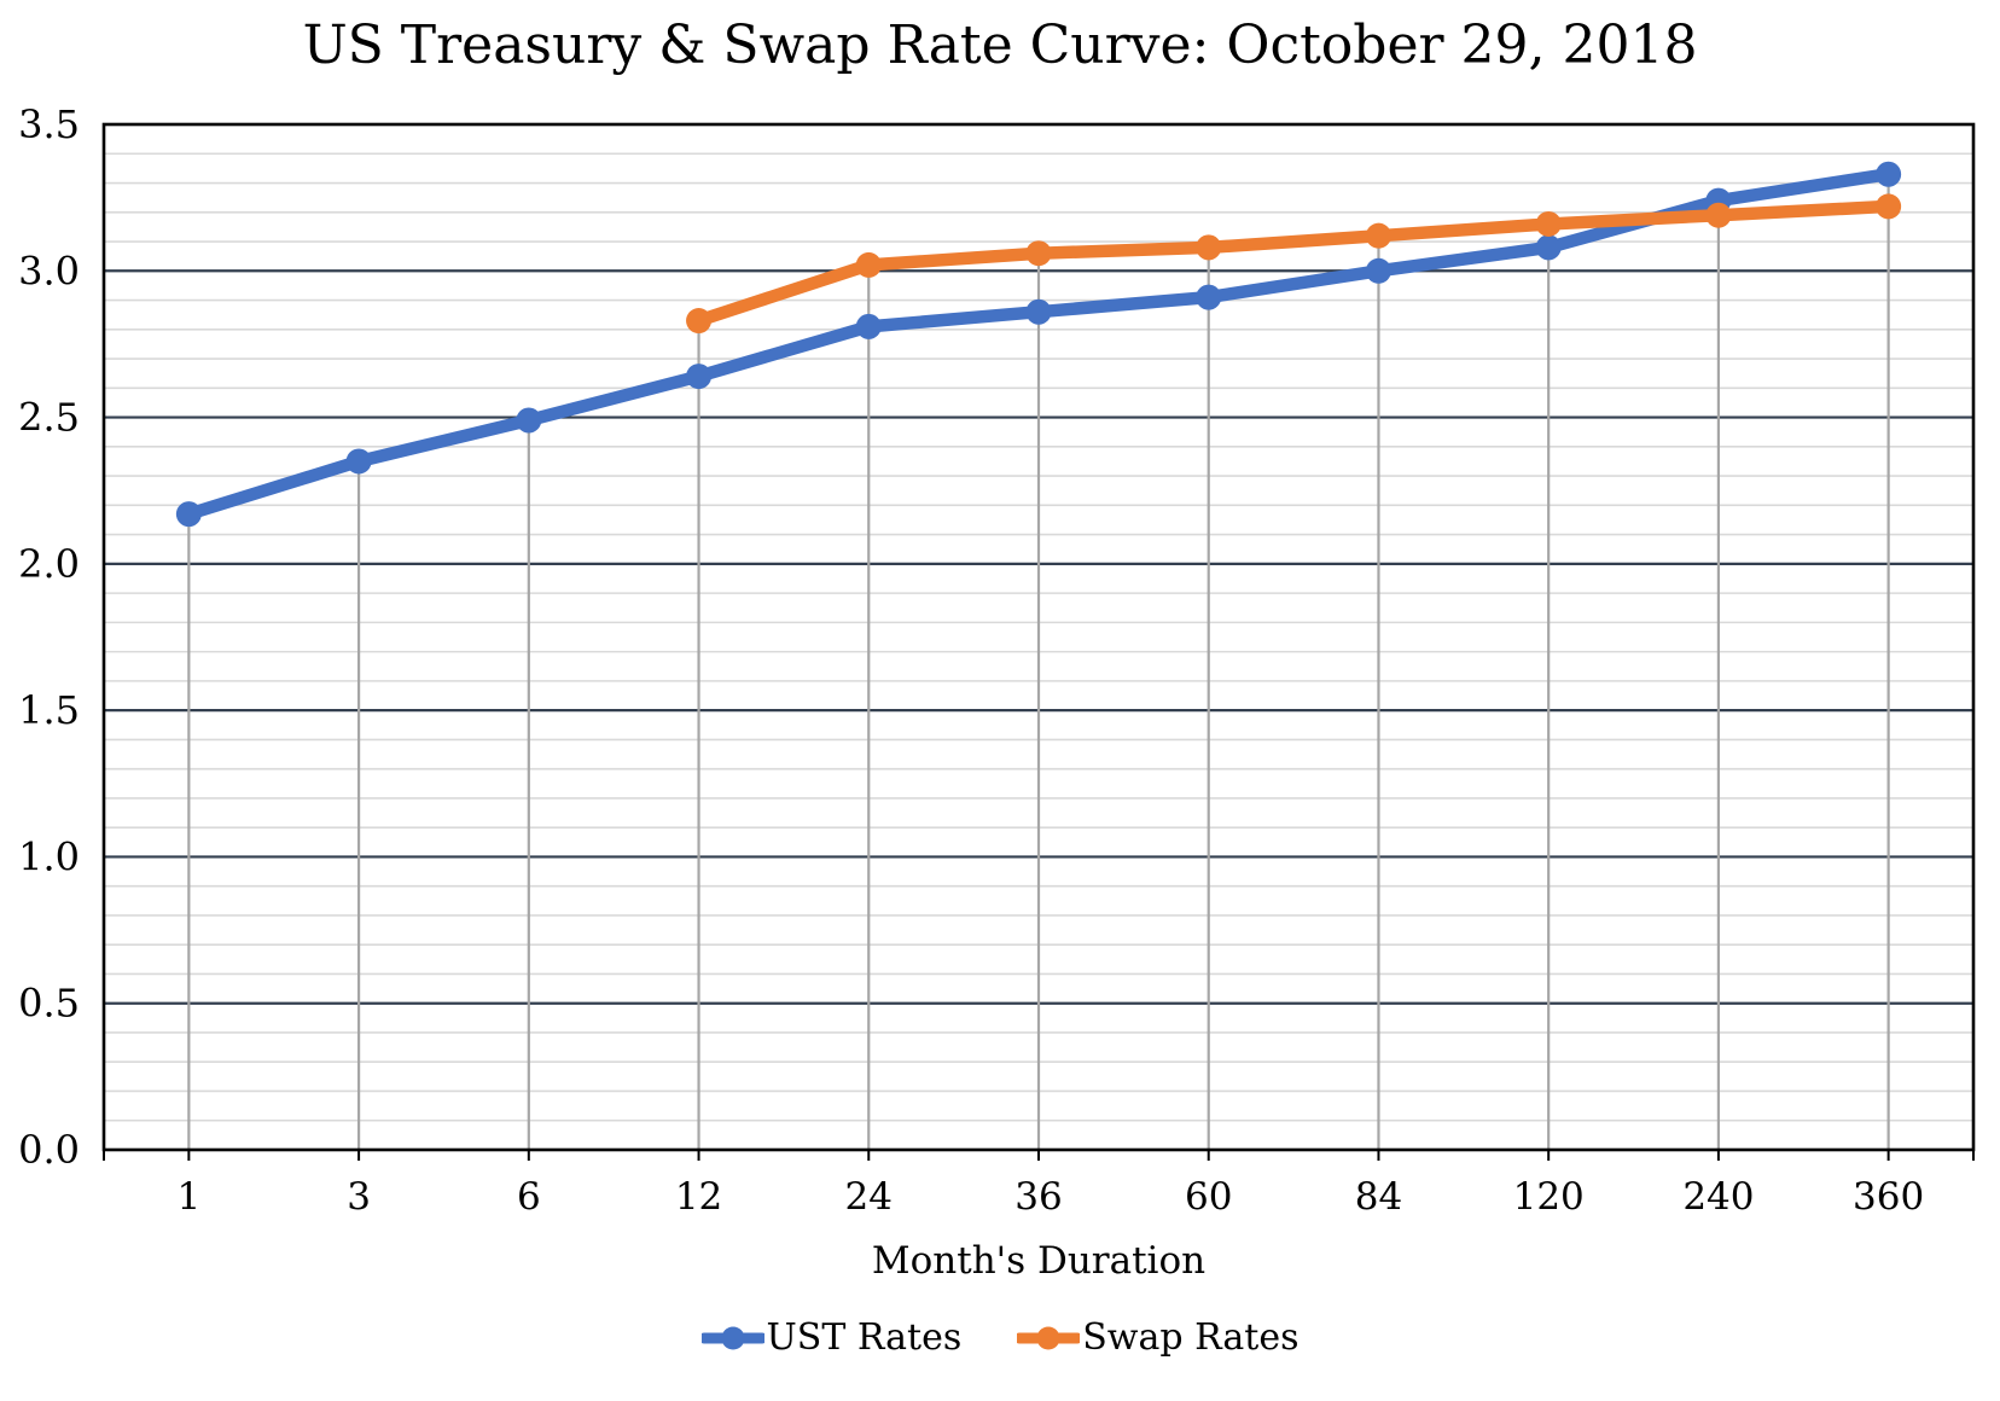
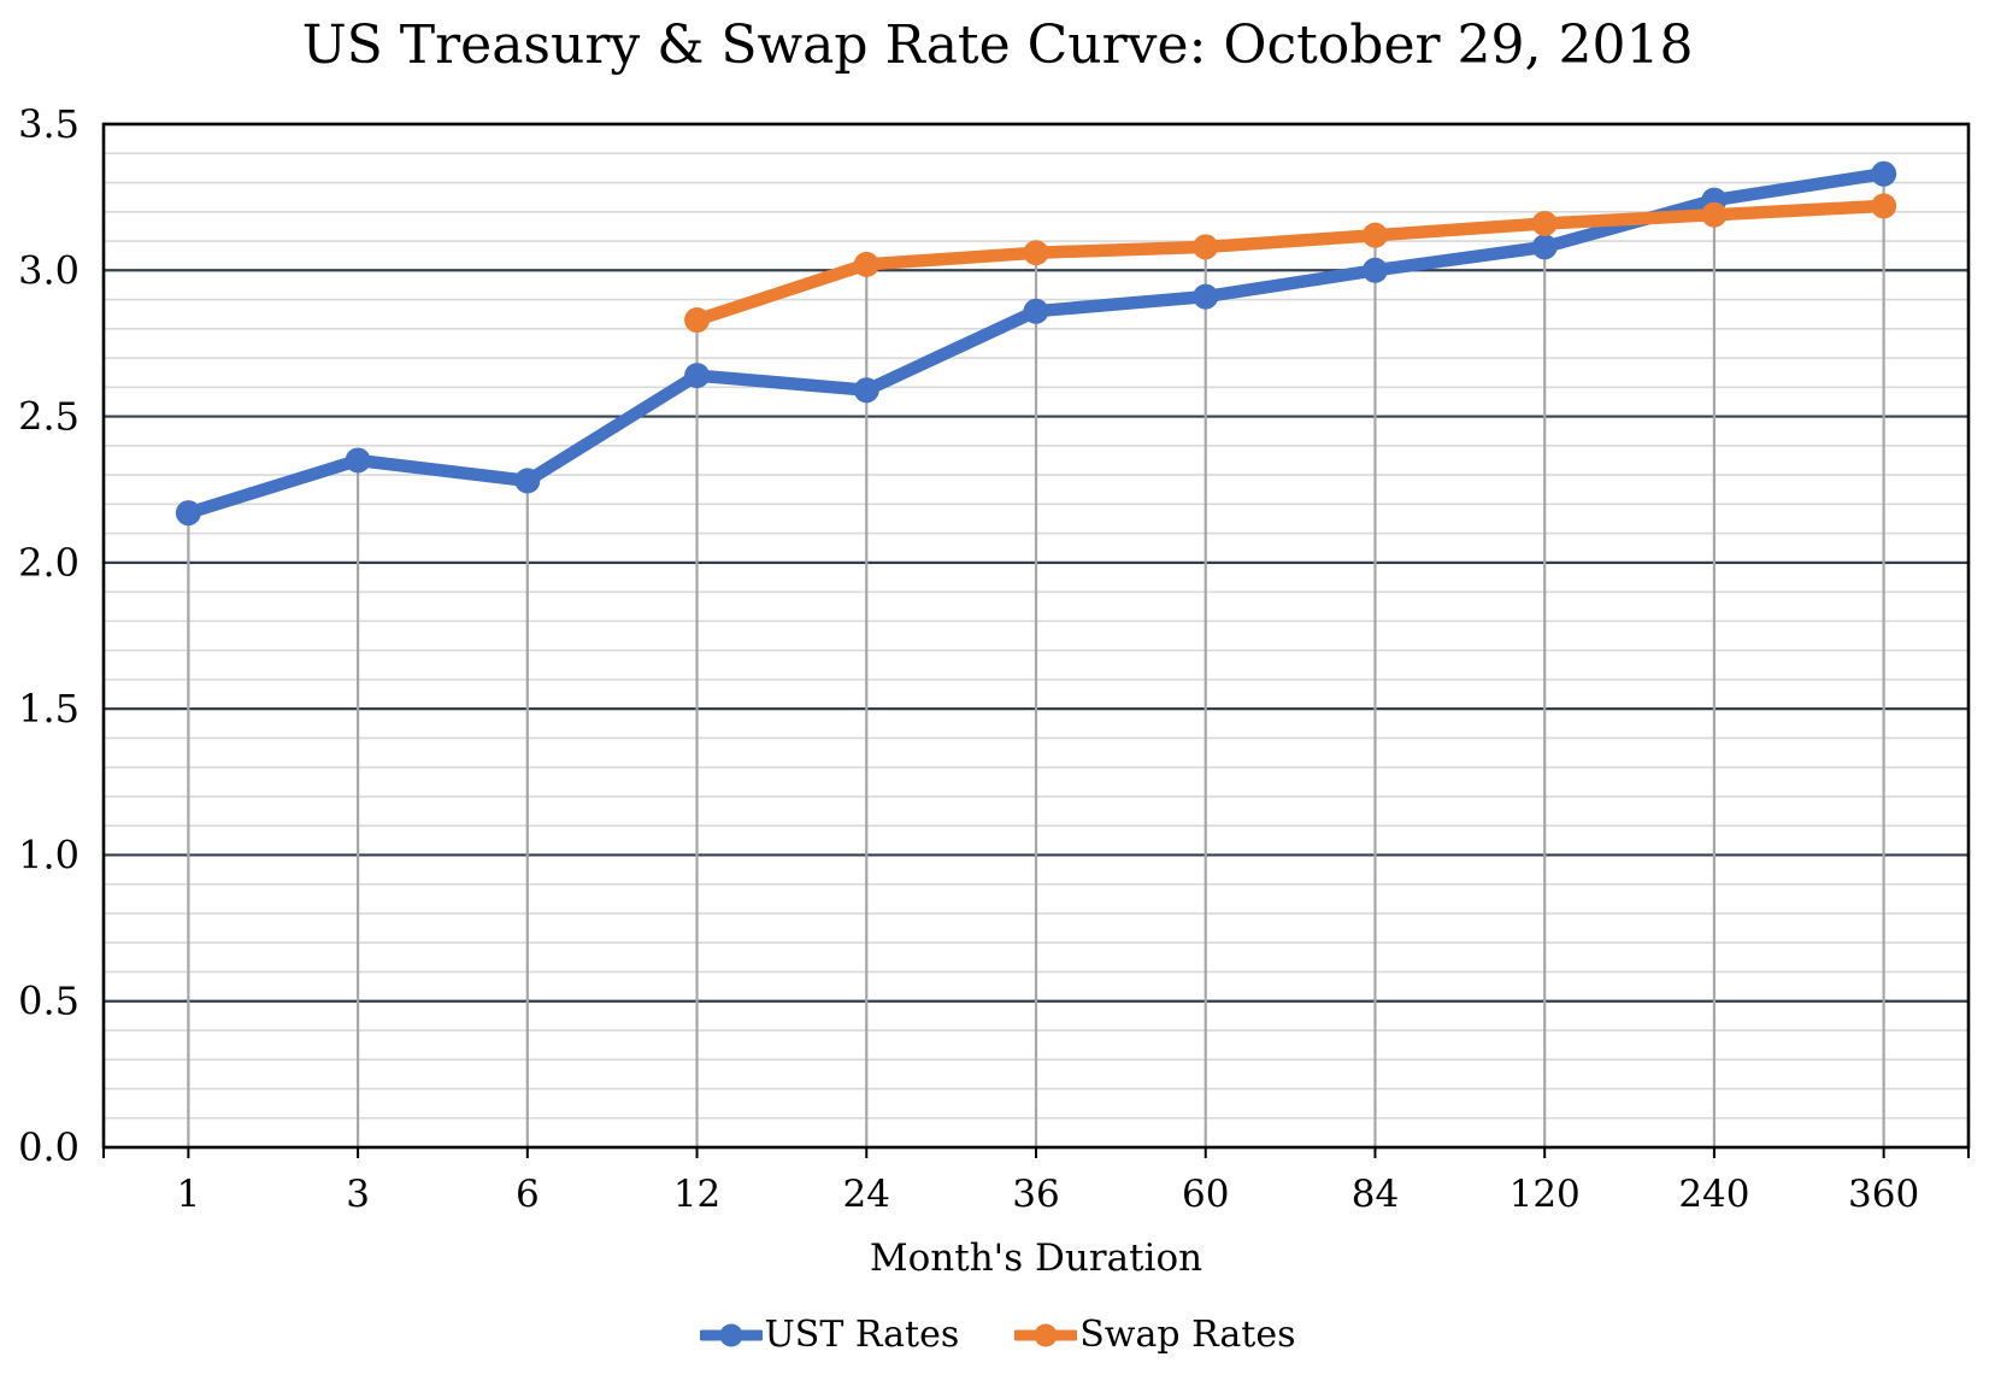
UST Rates/6: 2.49 -> 2.28
UST Rates/24: 2.81 -> 2.59
